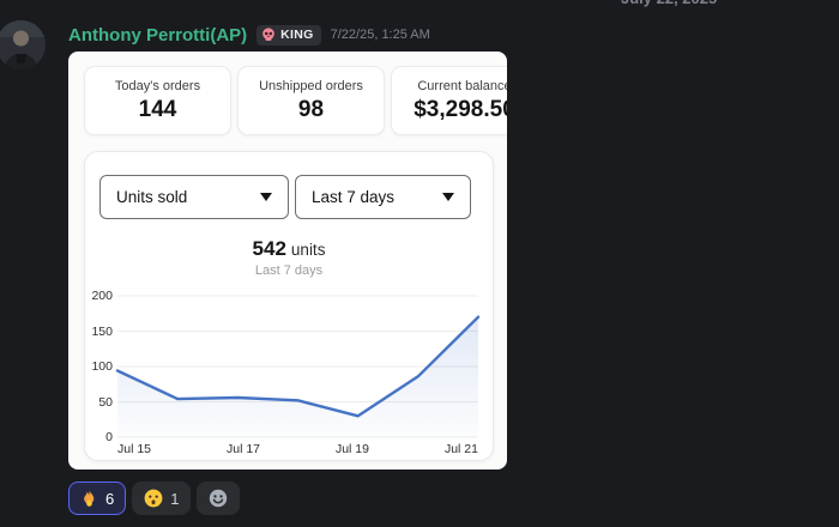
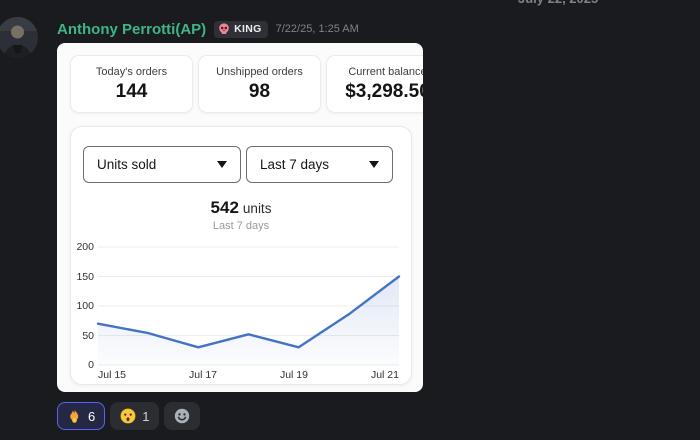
Jul 15: 90 -> 70
Jul 17: 60 -> 30
Jul 21: 170 -> 150
